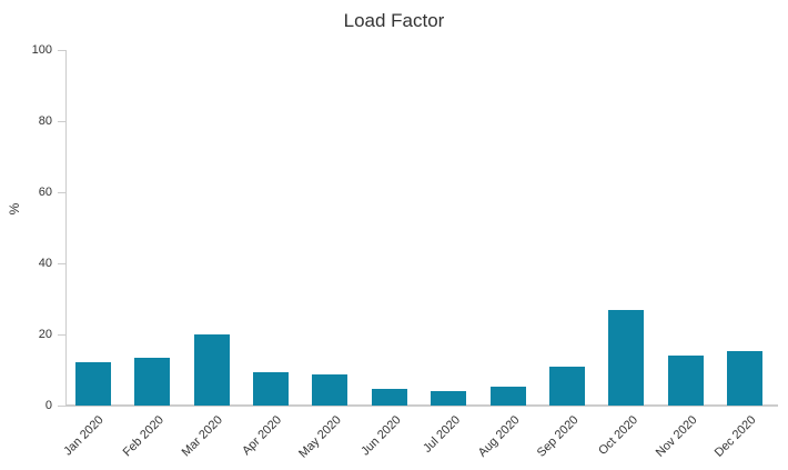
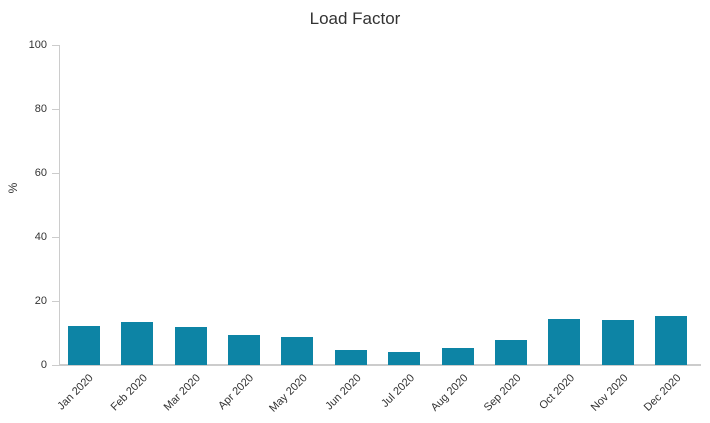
Mar 2020: 20 -> 12
Sep 2020: 11 -> 8
Oct 2020: 27 -> 14
